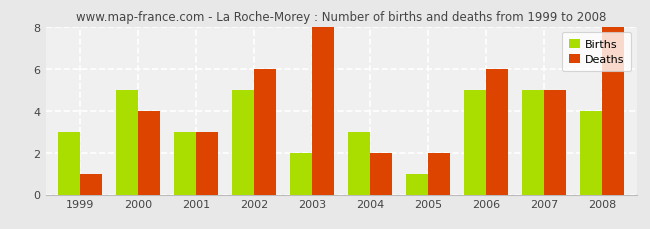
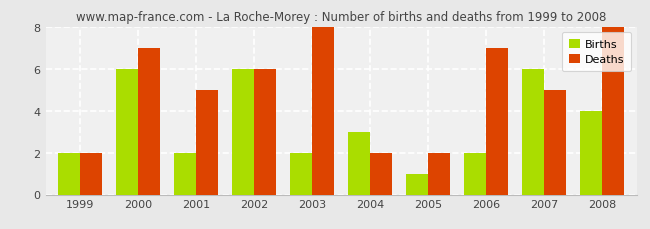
Births/1999: 3 -> 2
Deaths/1999: 1 -> 2
Births/2000: 5 -> 6
Deaths/2000: 4 -> 7
Births/2001: 3 -> 2
Deaths/2001: 3 -> 5
Births/2002: 5 -> 6
Births/2006: 5 -> 2
Deaths/2006: 6 -> 7
Births/2007: 5 -> 6
